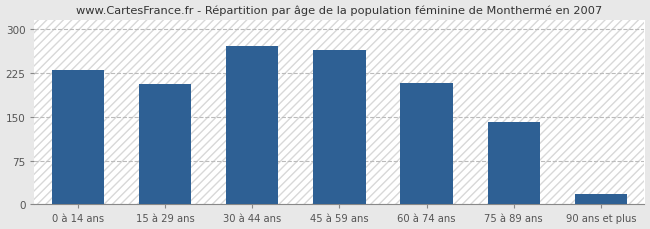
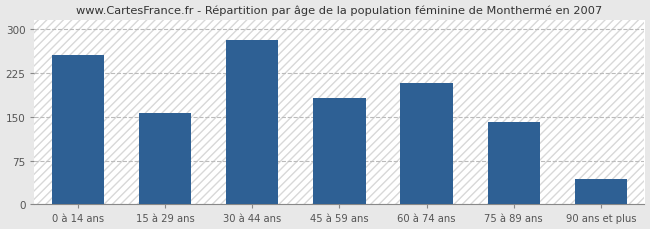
0 à 14 ans: 230 -> 256
15 à 29 ans: 205 -> 156
30 à 44 ans: 270 -> 280
45 à 59 ans: 263 -> 182
90 ans et plus: 18 -> 44
